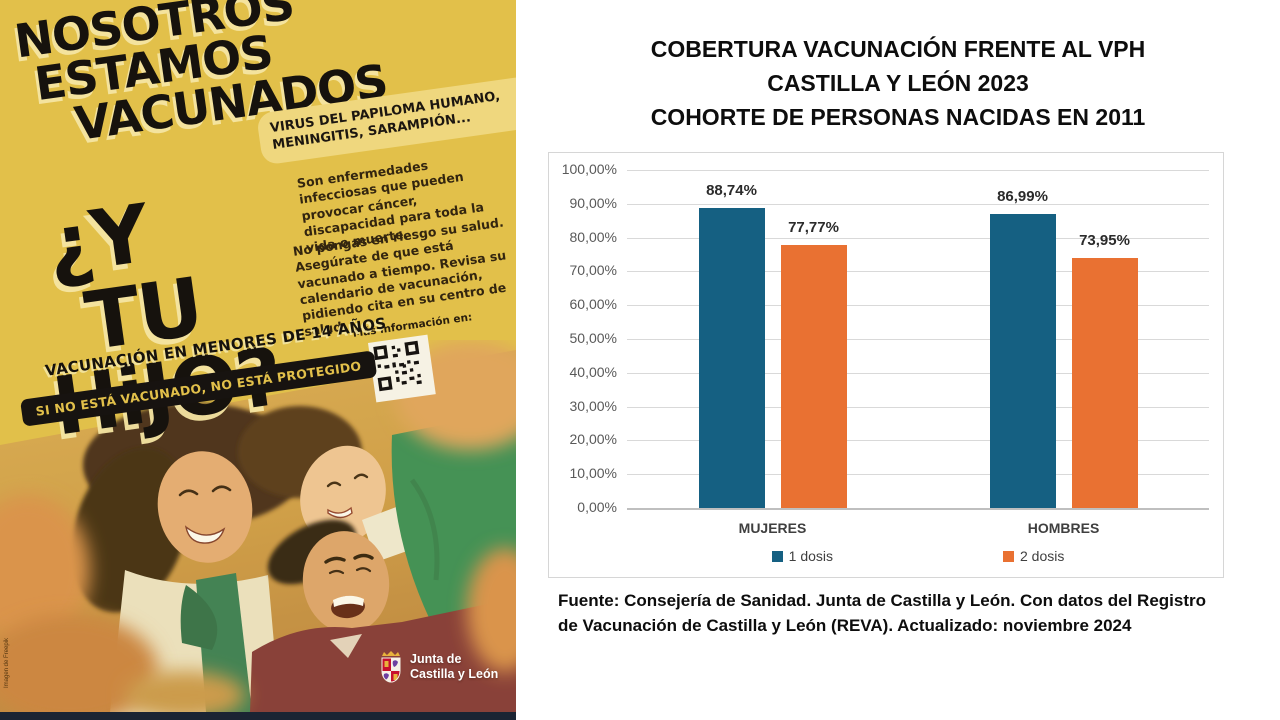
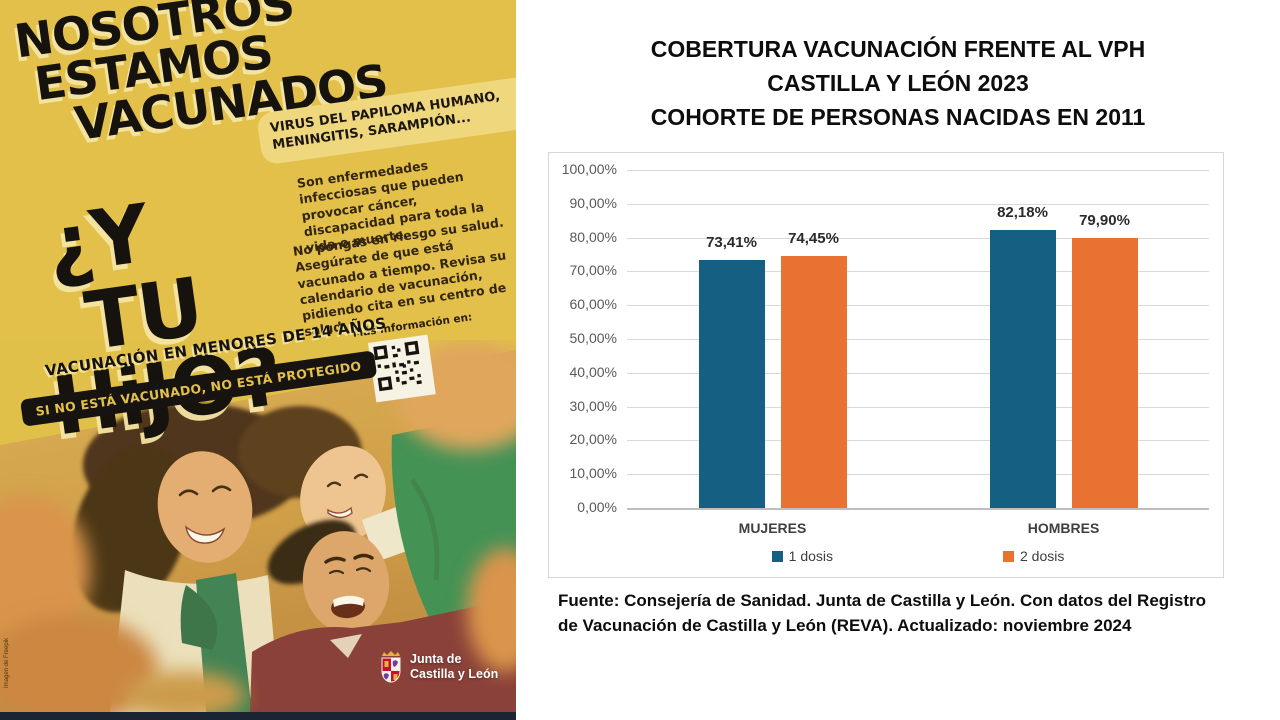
1 dosis/MUJERES: 88,74% -> 73,41%
2 dosis/MUJERES: 77,77% -> 74,45%
1 dosis/HOMBRES: 86,99% -> 82,18%
2 dosis/HOMBRES: 73,95% -> 79,90%
